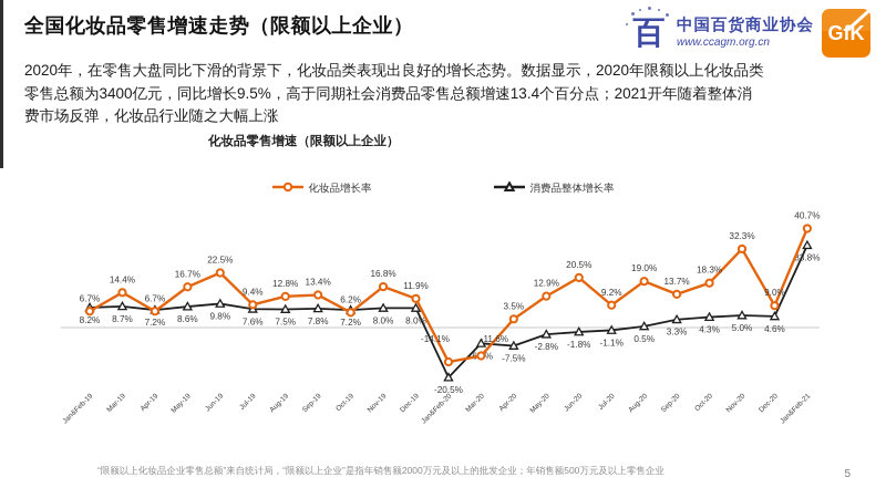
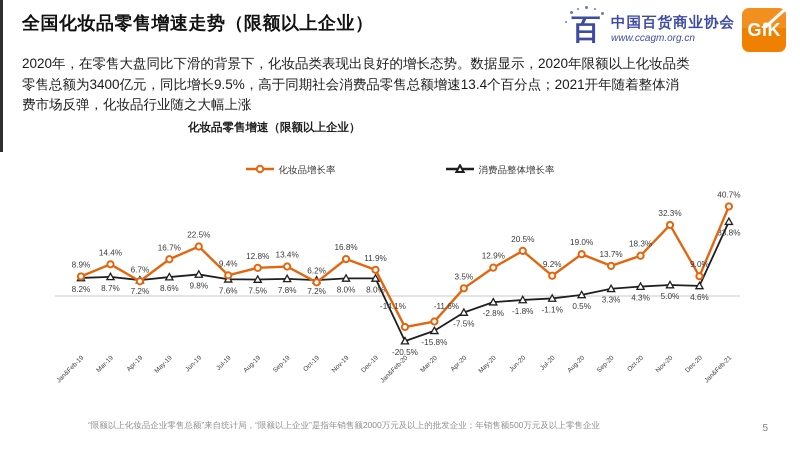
化妆品增长率/Jan&Feb-19: 6.7% -> 8.9%
消费品整体增长率/Mar-20: -6.5% -> -15.8%
